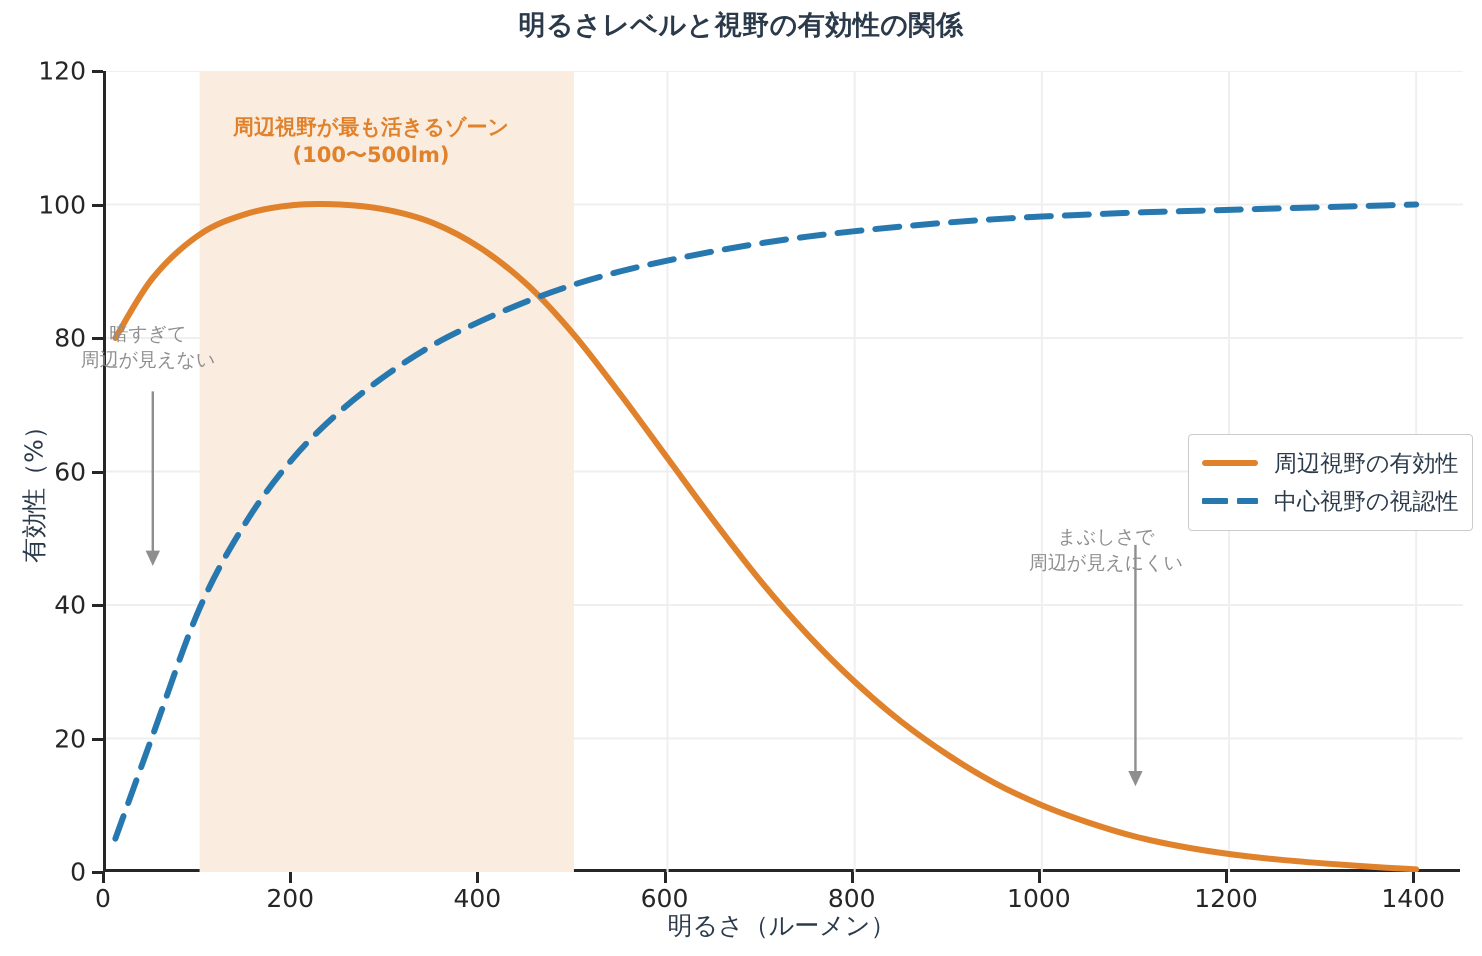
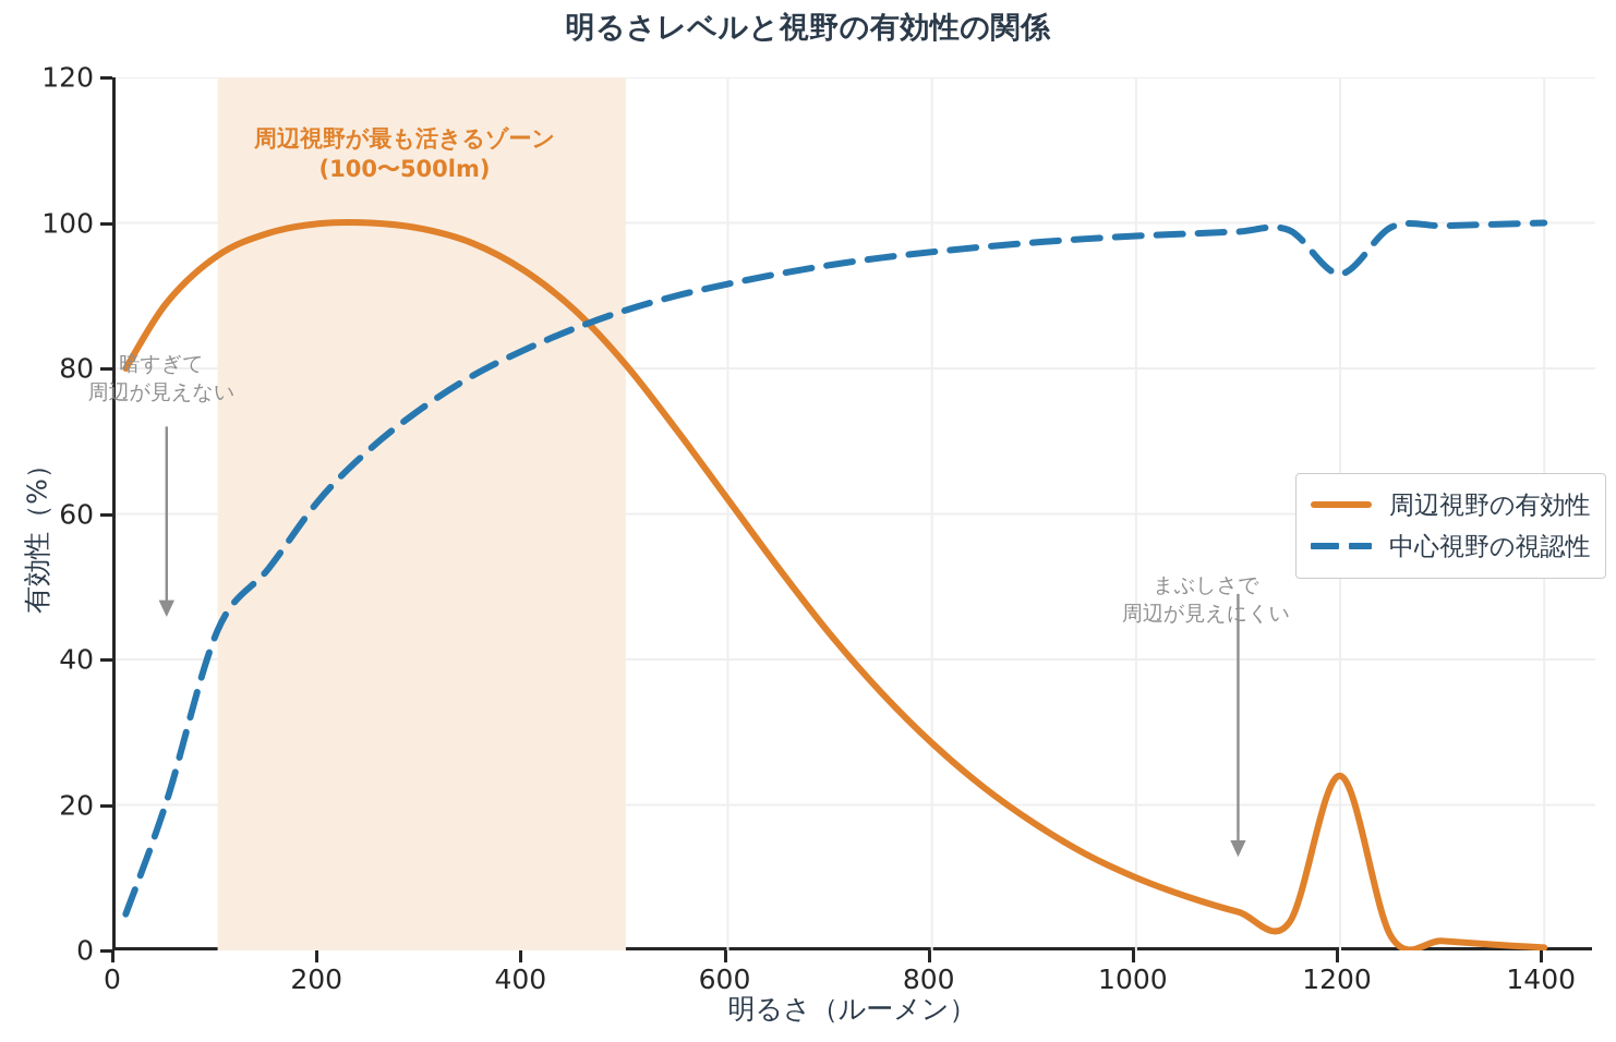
中心視野の視認性/100: 40 -> 44
周辺視野の有効性/1200: 3 -> 24
中心視野の視認性/1200: 99 -> 93
